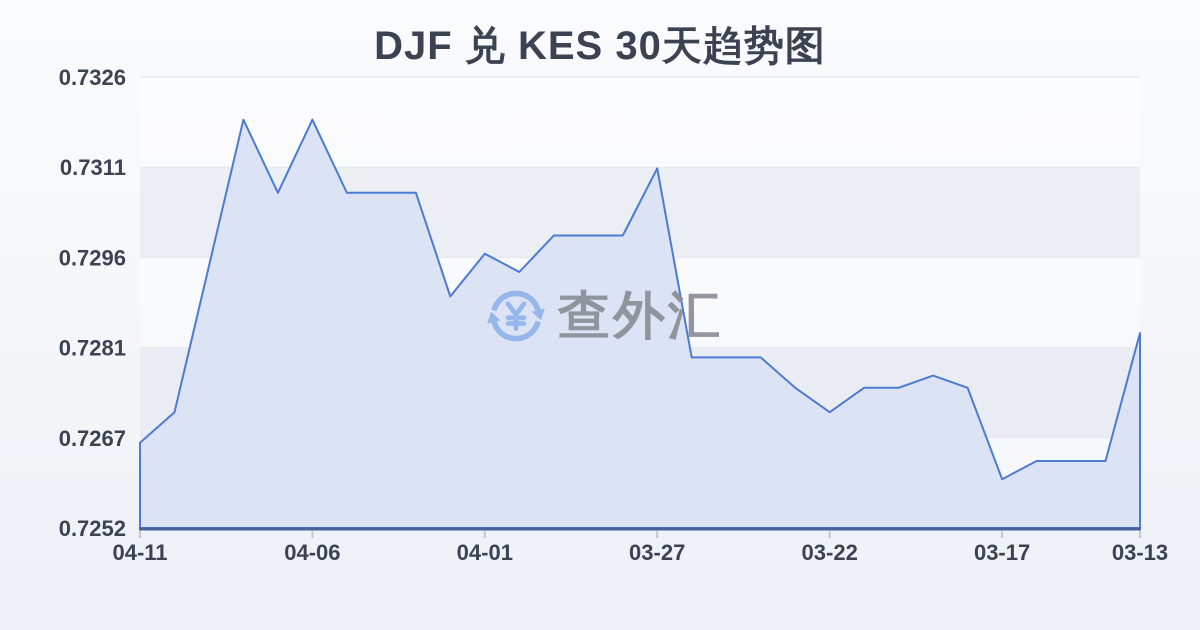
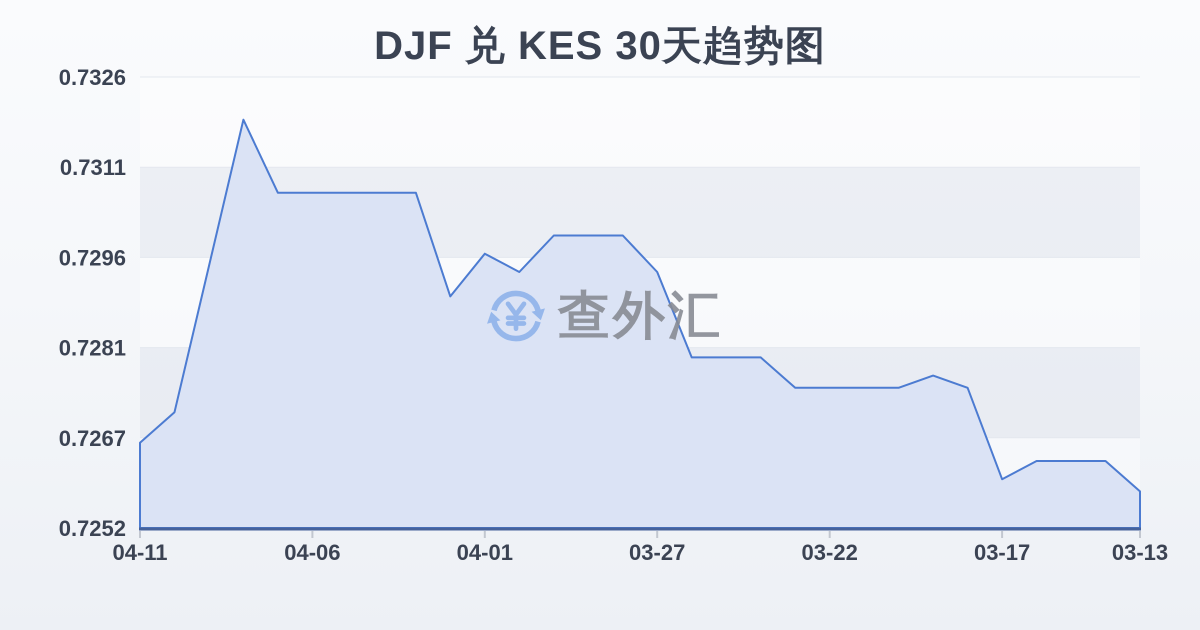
04-06: 0.7319 -> 0.7307
03-27: 0.7311 -> 0.7294
03-22: 0.7271 -> 0.7275
03-13: 0.7284 -> 0.7258
